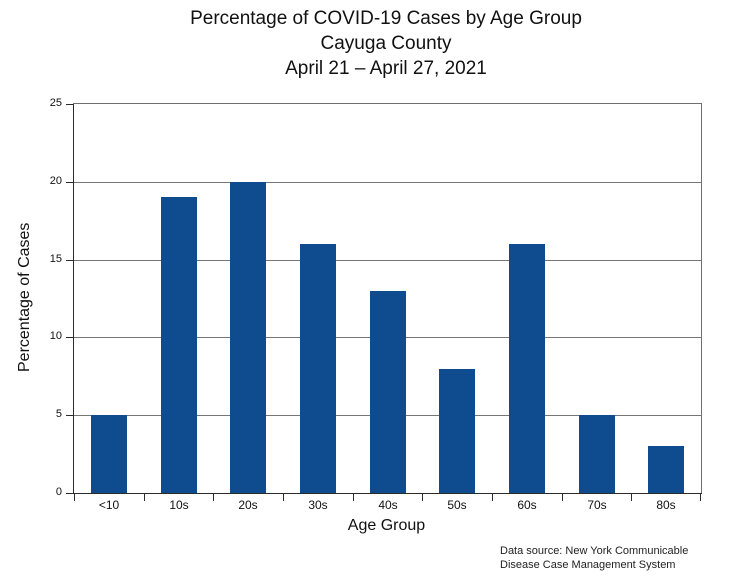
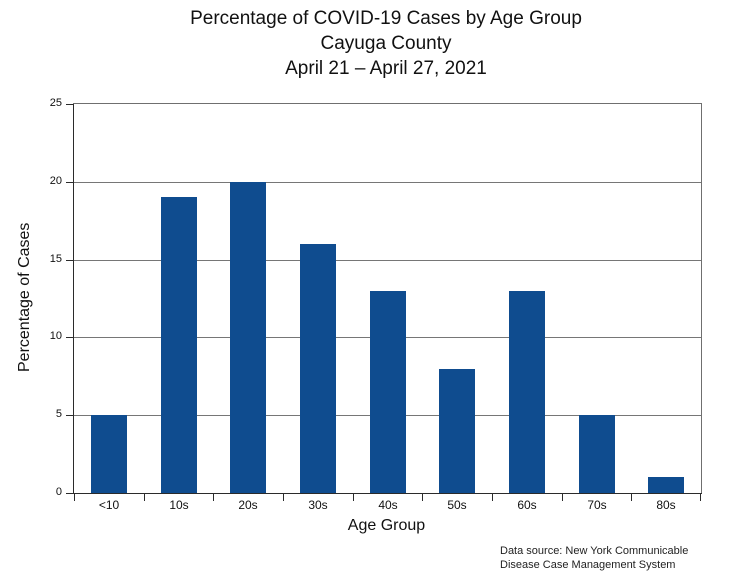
60s: 16 -> 13
80s: 3 -> 1
